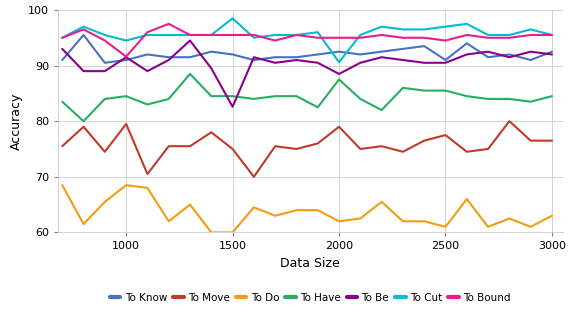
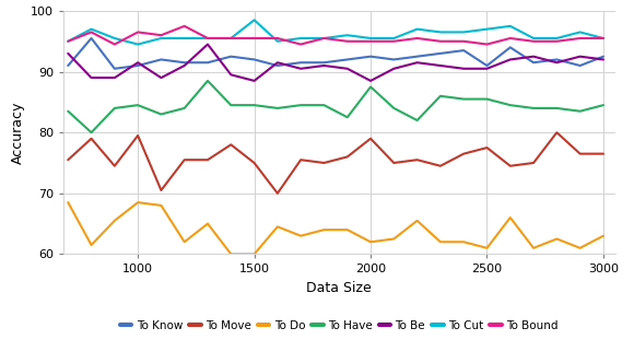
To Bound/1000: 91.6 -> 96.5
To Be/1500: 82.6 -> 88.5
To Cut/2000: 90.6 -> 95.5
